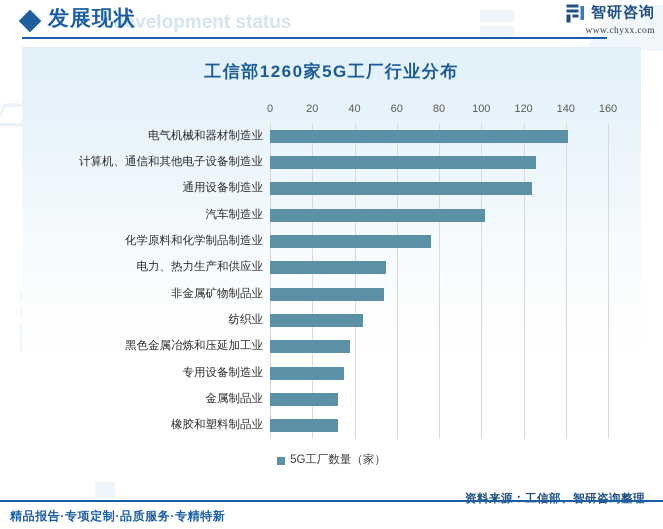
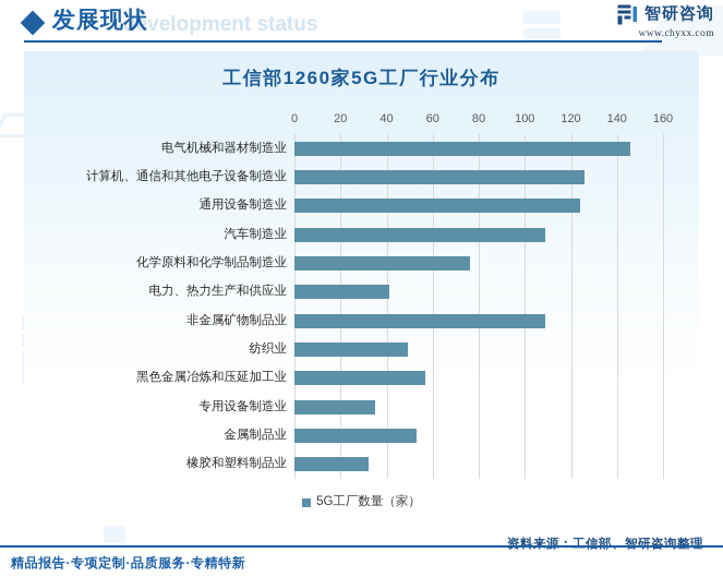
电气机械和器材制造业: 141 -> 146
汽车制造业: 102 -> 109
电力、热力生产和供应业: 55 -> 41
非金属矿物制品业: 54 -> 109
纺织业: 44 -> 49
黑色金属冶炼和压延加工业: 38 -> 57
金属制品业: 32 -> 53
